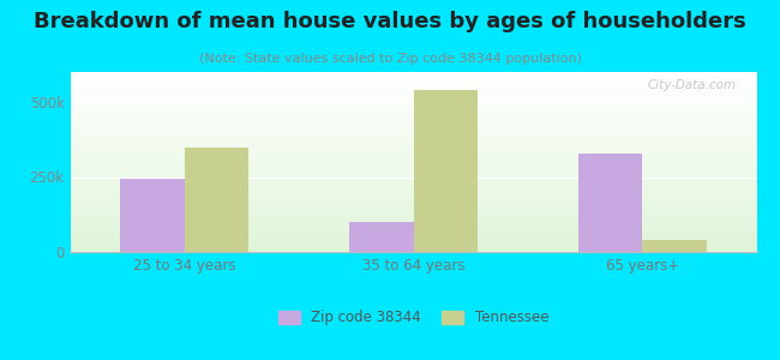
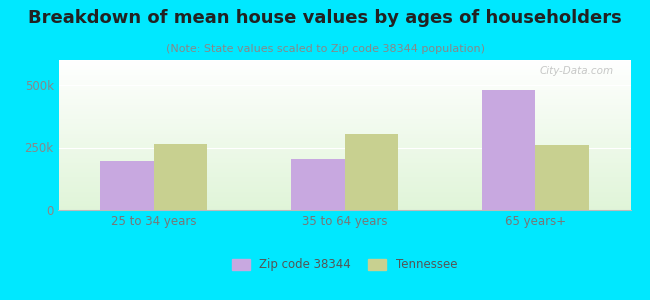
Zip code 38344/25 to 34 years: 245k -> 195k
Tennessee/25 to 34 years: 350k -> 265k
Zip code 38344/35 to 64 years: 100k -> 205k
Tennessee/35 to 64 years: 540k -> 305k
Zip code 38344/65 years+: 330k -> 480k
Tennessee/65 years+: 40k -> 260k
